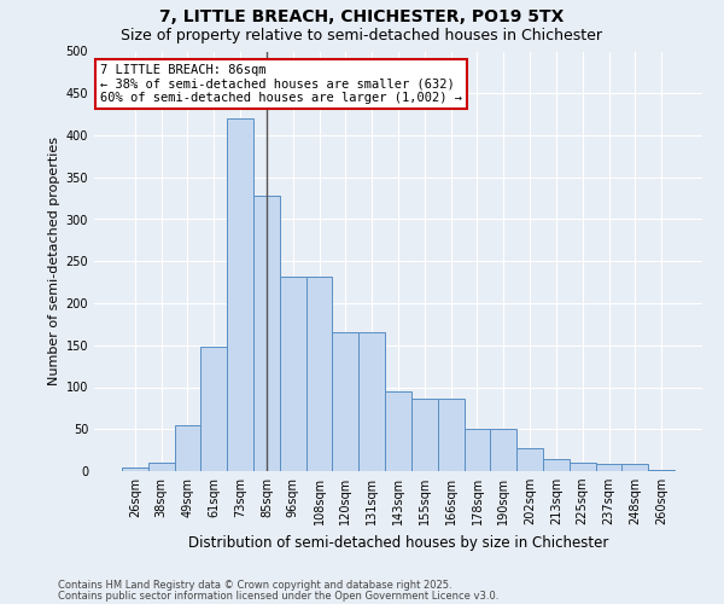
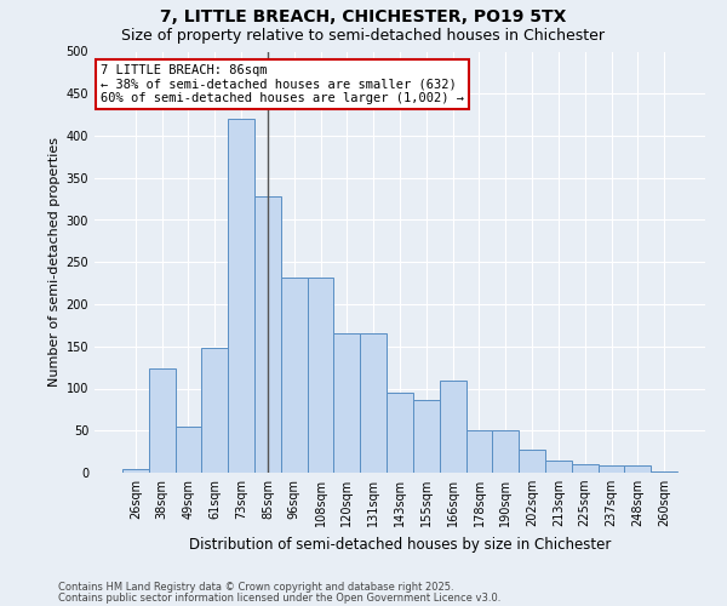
38sqm: 10 -> 124
166sqm: 87 -> 110
